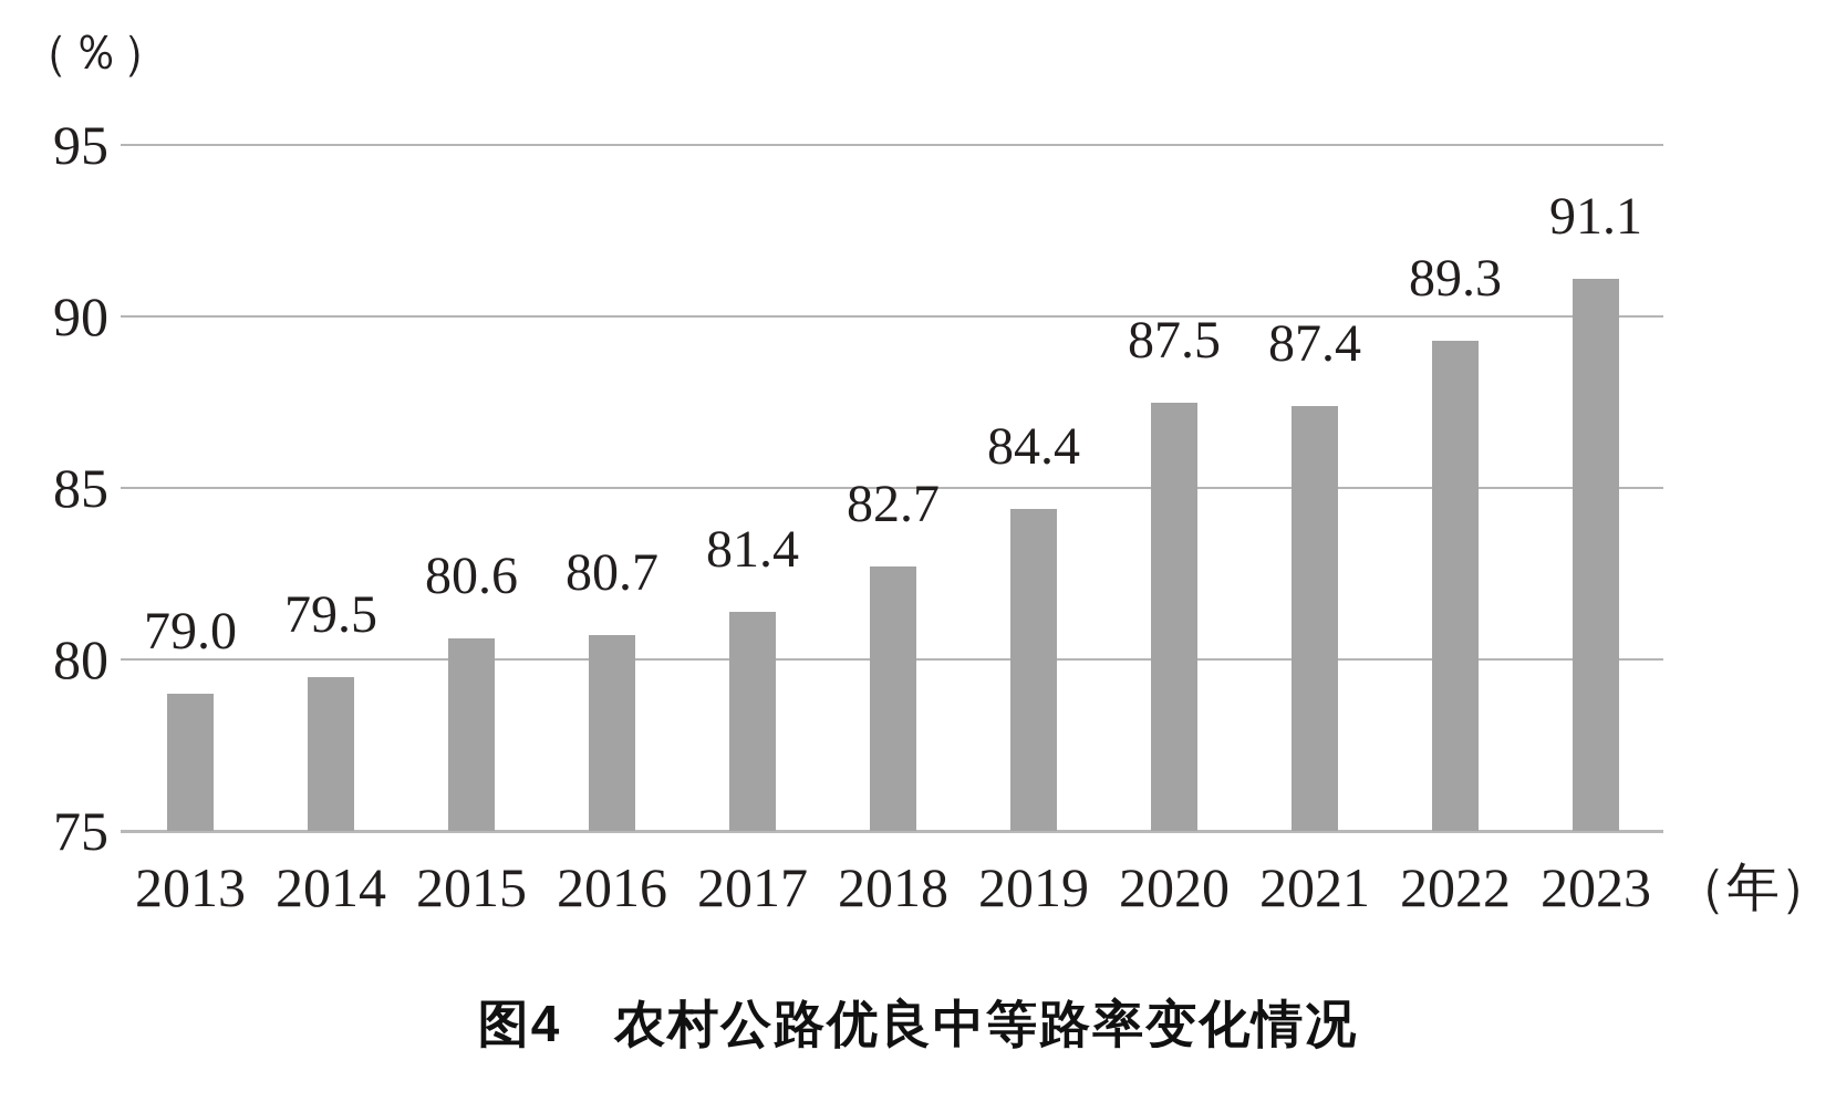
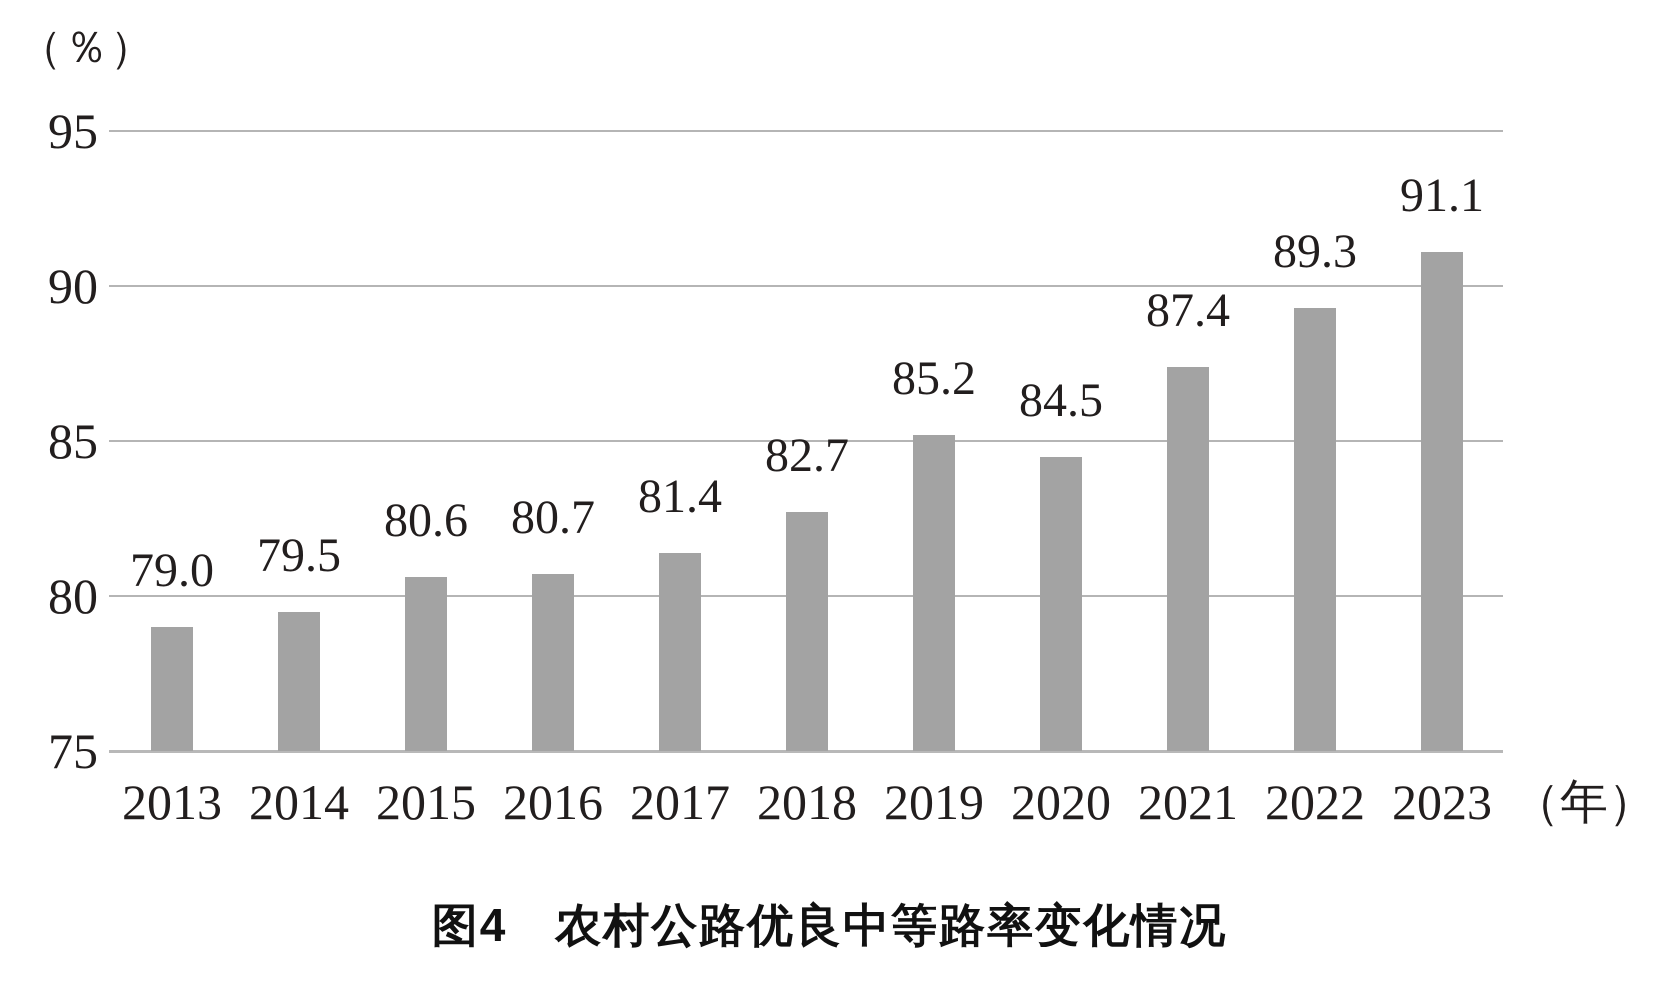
2019: 84.4 -> 85.2
2020: 87.5 -> 84.5
